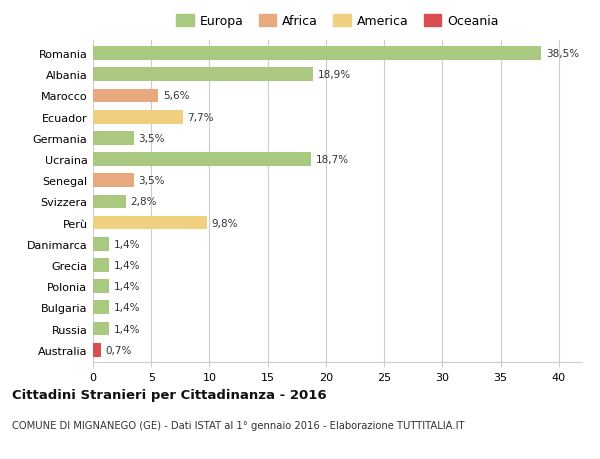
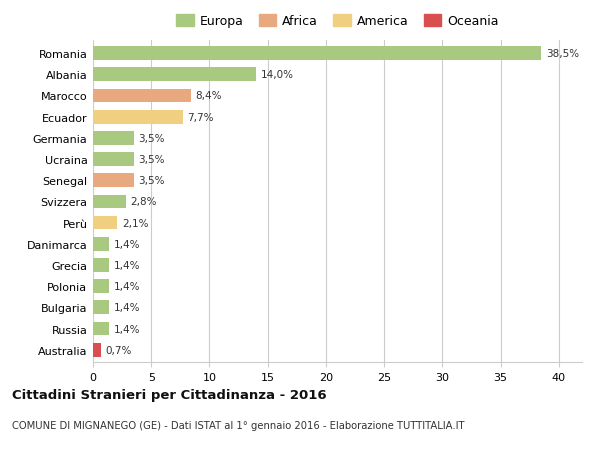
Albania: 18,9% -> 14,0%
Marocco: 5,6% -> 8,4%
Ucraina: 18,7% -> 3,5%
Perù: 9,8% -> 2,1%
